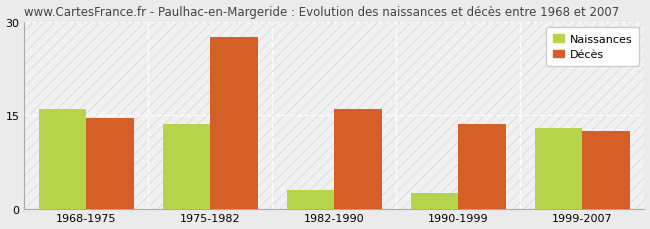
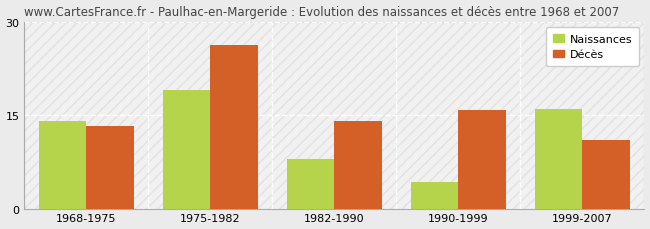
Naissances/1968-1975: 16.0 -> 14.0
Décès/1968-1975: 14.5 -> 13.2
Naissances/1975-1982: 13.5 -> 19.0
Décès/1975-1982: 27.5 -> 26.2
Naissances/1982-1990: 3.0 -> 8.0
Décès/1982-1990: 16.0 -> 14.0
Naissances/1990-1999: 2.5 -> 4.2
Décès/1990-1999: 13.5 -> 15.8
Naissances/1999-2007: 13.0 -> 16.0
Décès/1999-2007: 12.5 -> 11.0
